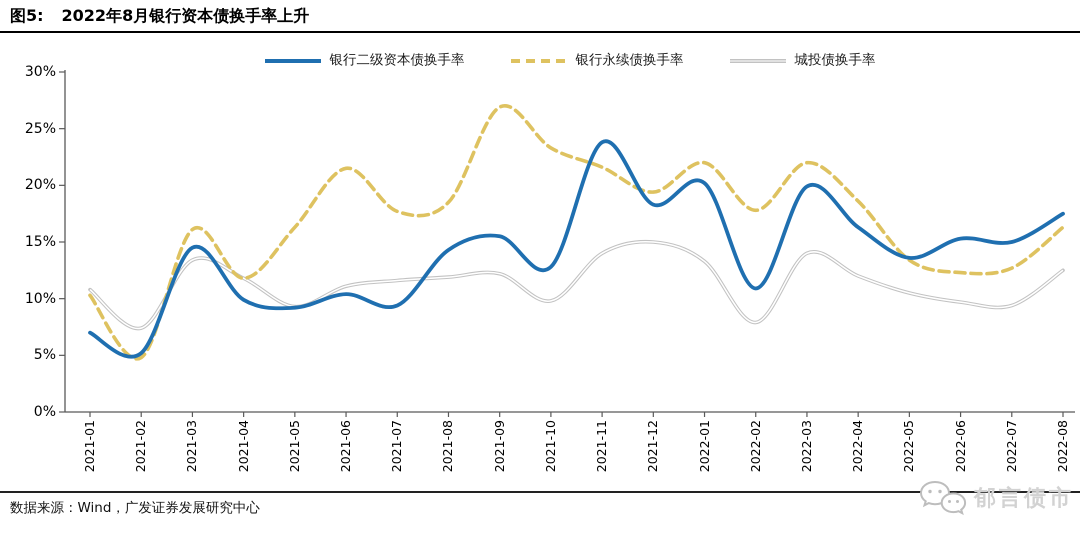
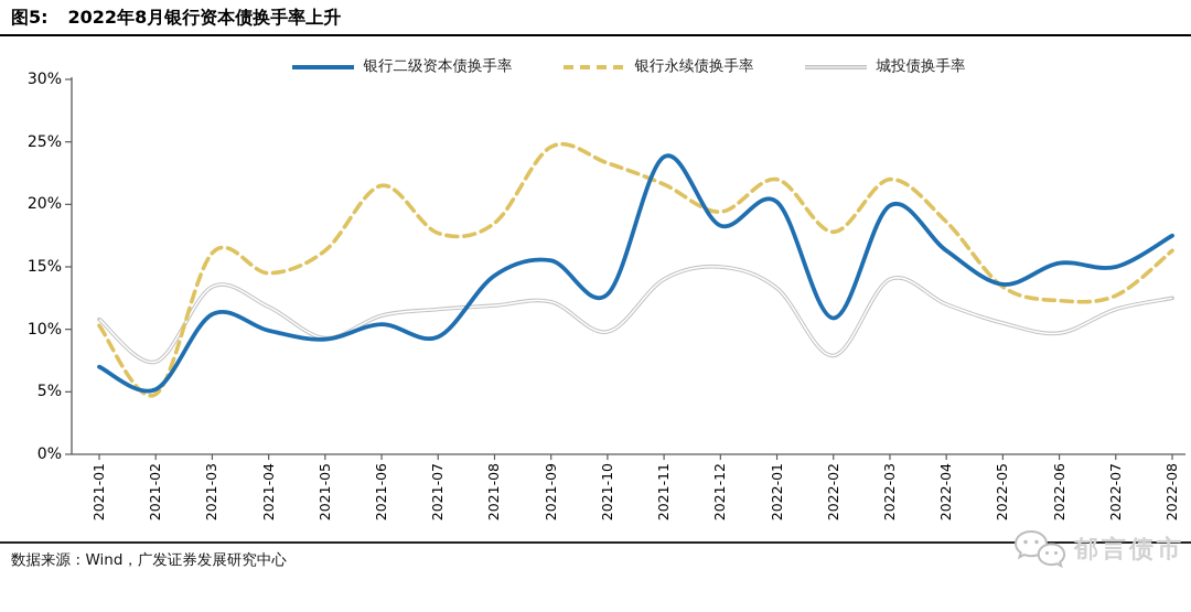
银行二级资本债换手率/2021-03: 14.5% -> 11.2%
银行永续债换手率/2021-04: 11.8% -> 14.5%
银行永续债换手率/2021-09: 26.9% -> 24.6%
城投债换手率/2022-07: 9.4% -> 11.6%
